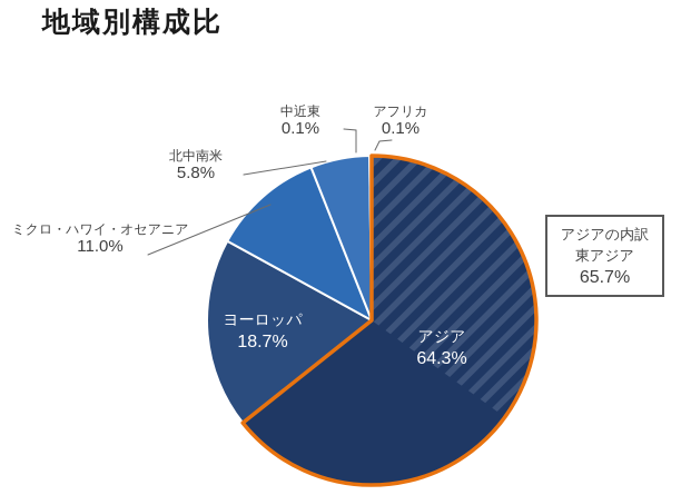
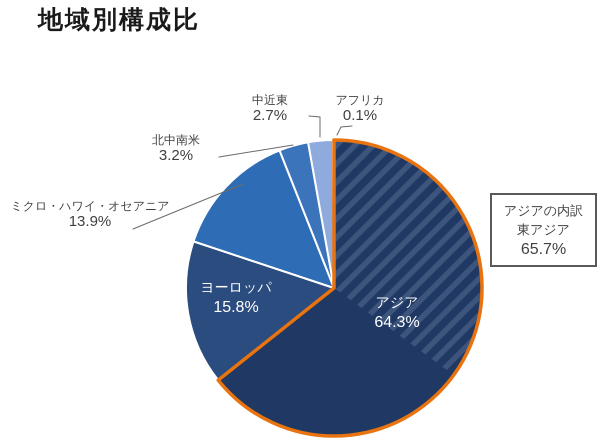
ヨーロッパ: 18.7% -> 15.8%
ミクロ・ハワイ・オセアニア: 11.0% -> 13.9%
北中南米: 5.8% -> 3.2%
中近東: 0.1% -> 2.7%
